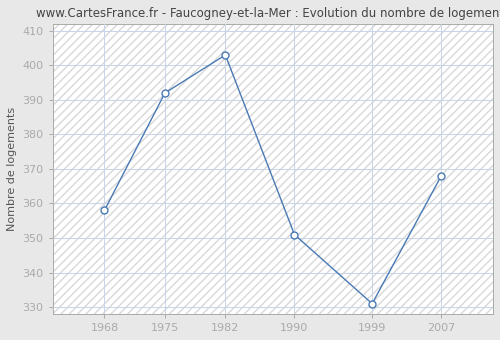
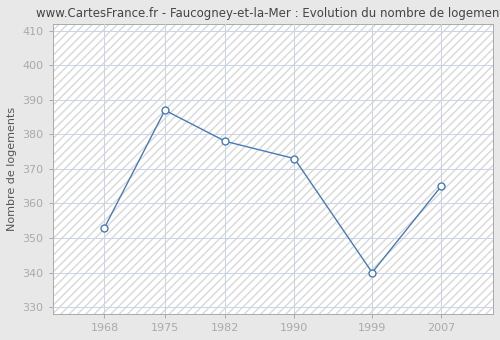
1968: 358 -> 353
1975: 392 -> 387
1982: 403 -> 378
1990: 351 -> 373
1999: 331 -> 340
2007: 368 -> 365
